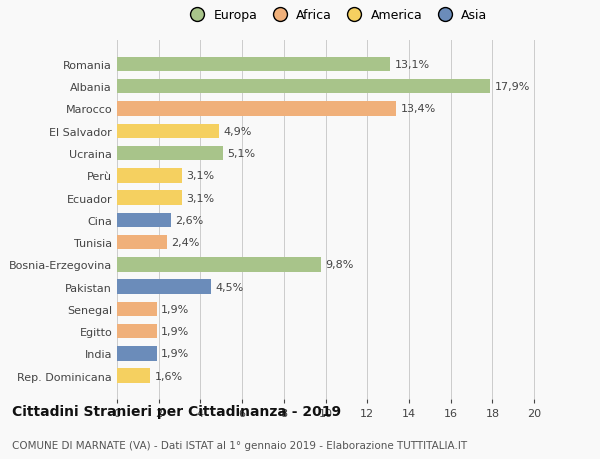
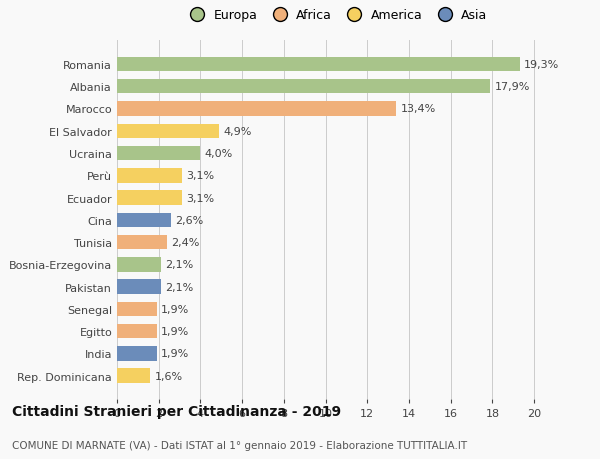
Romania: 13,1% -> 19,3%
Ucraina: 5,1% -> 4,0%
Bosnia-Erzegovina: 9,8% -> 2,1%
Pakistan: 4,5% -> 2,1%
